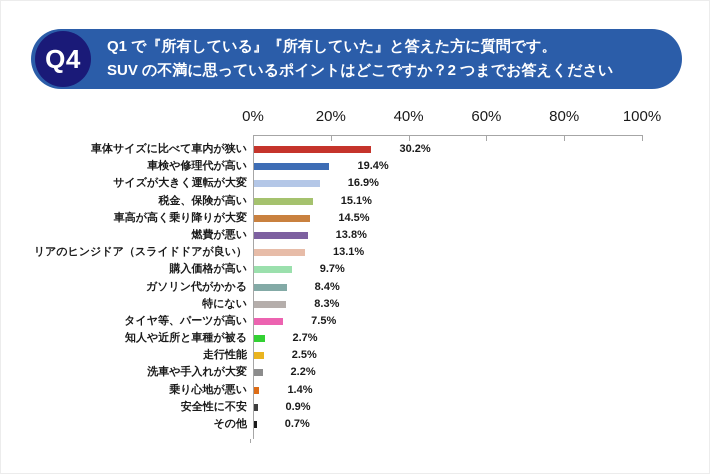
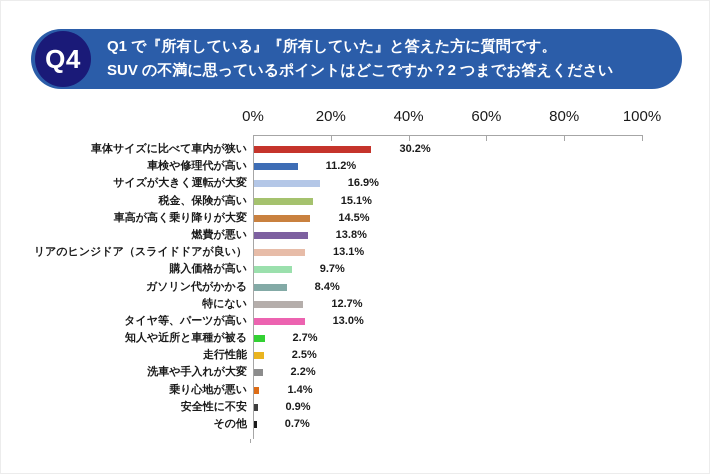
車検や修理代が高い: 19.4% -> 11.2%
特にない: 8.3% -> 12.7%
タイヤ等、パーツが高い: 7.5% -> 13.0%
